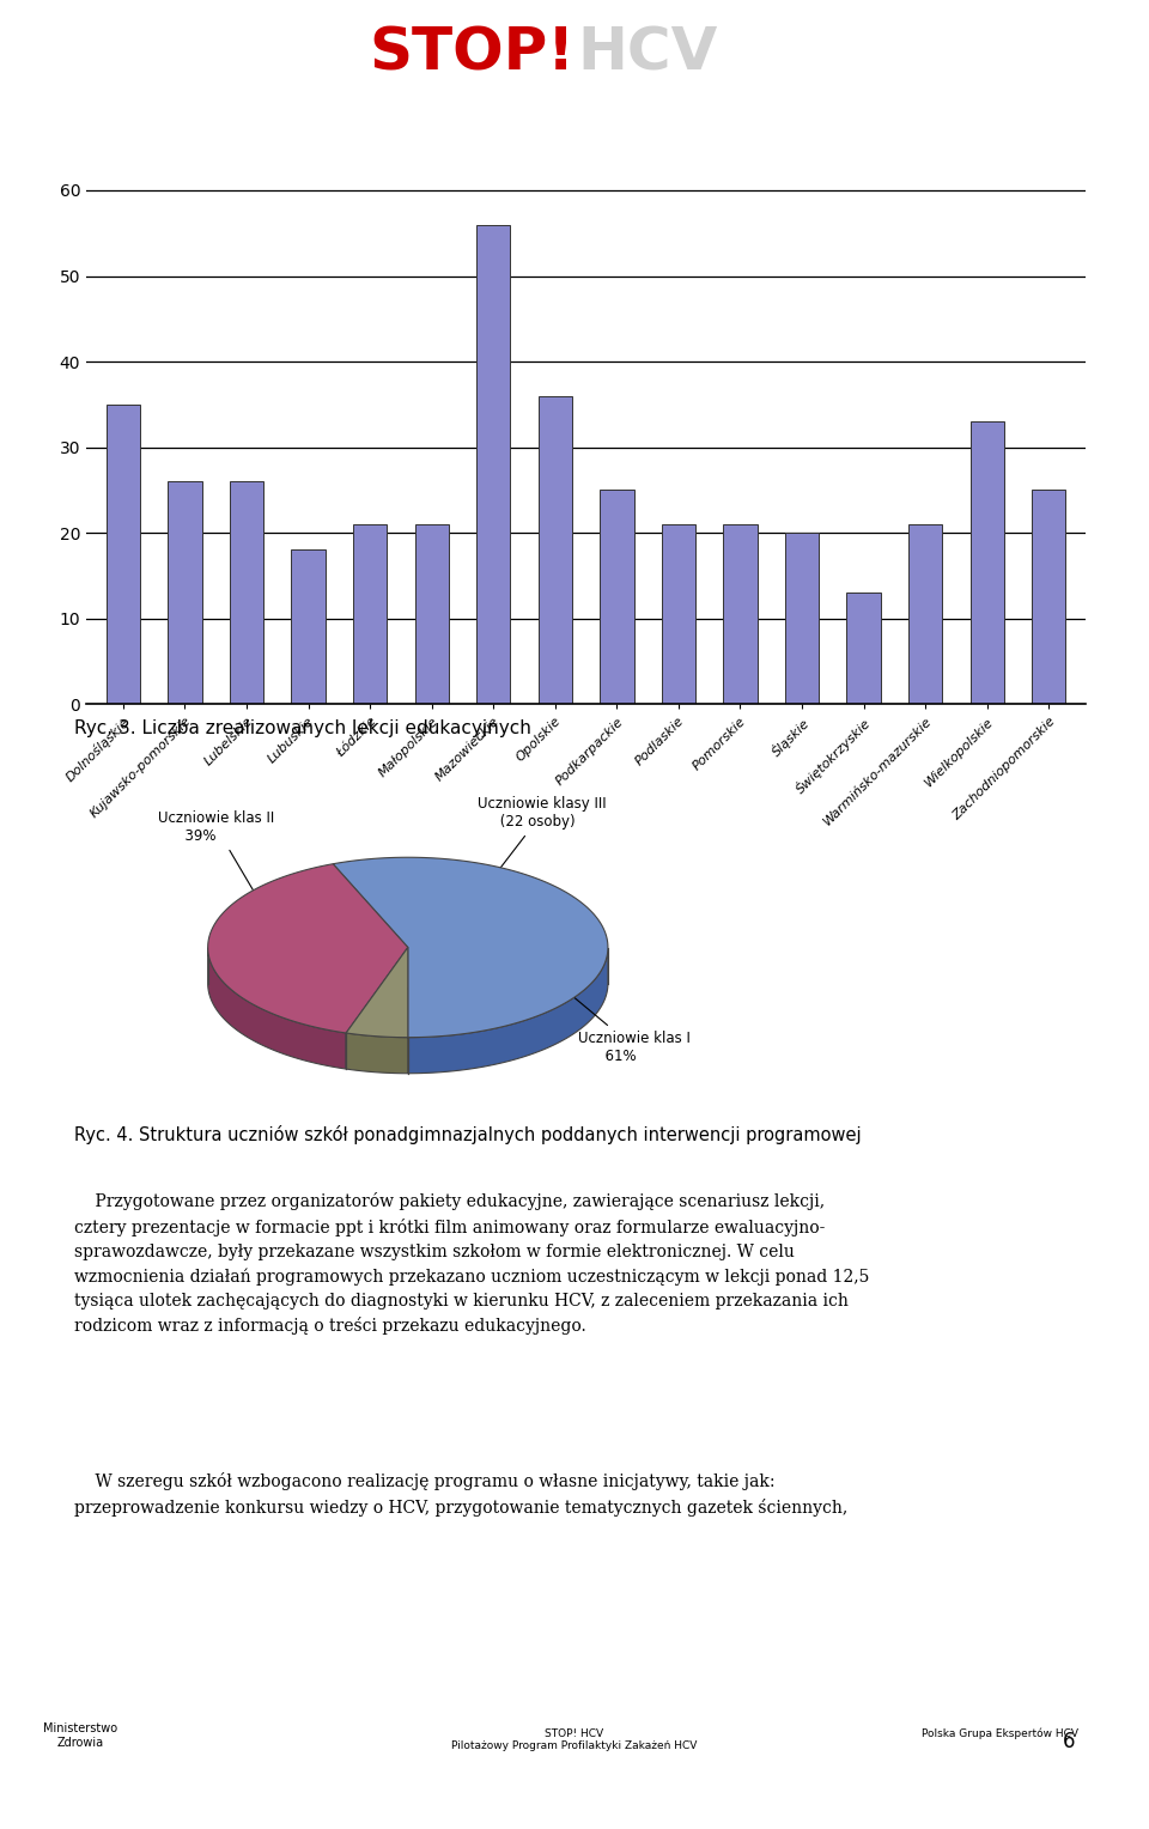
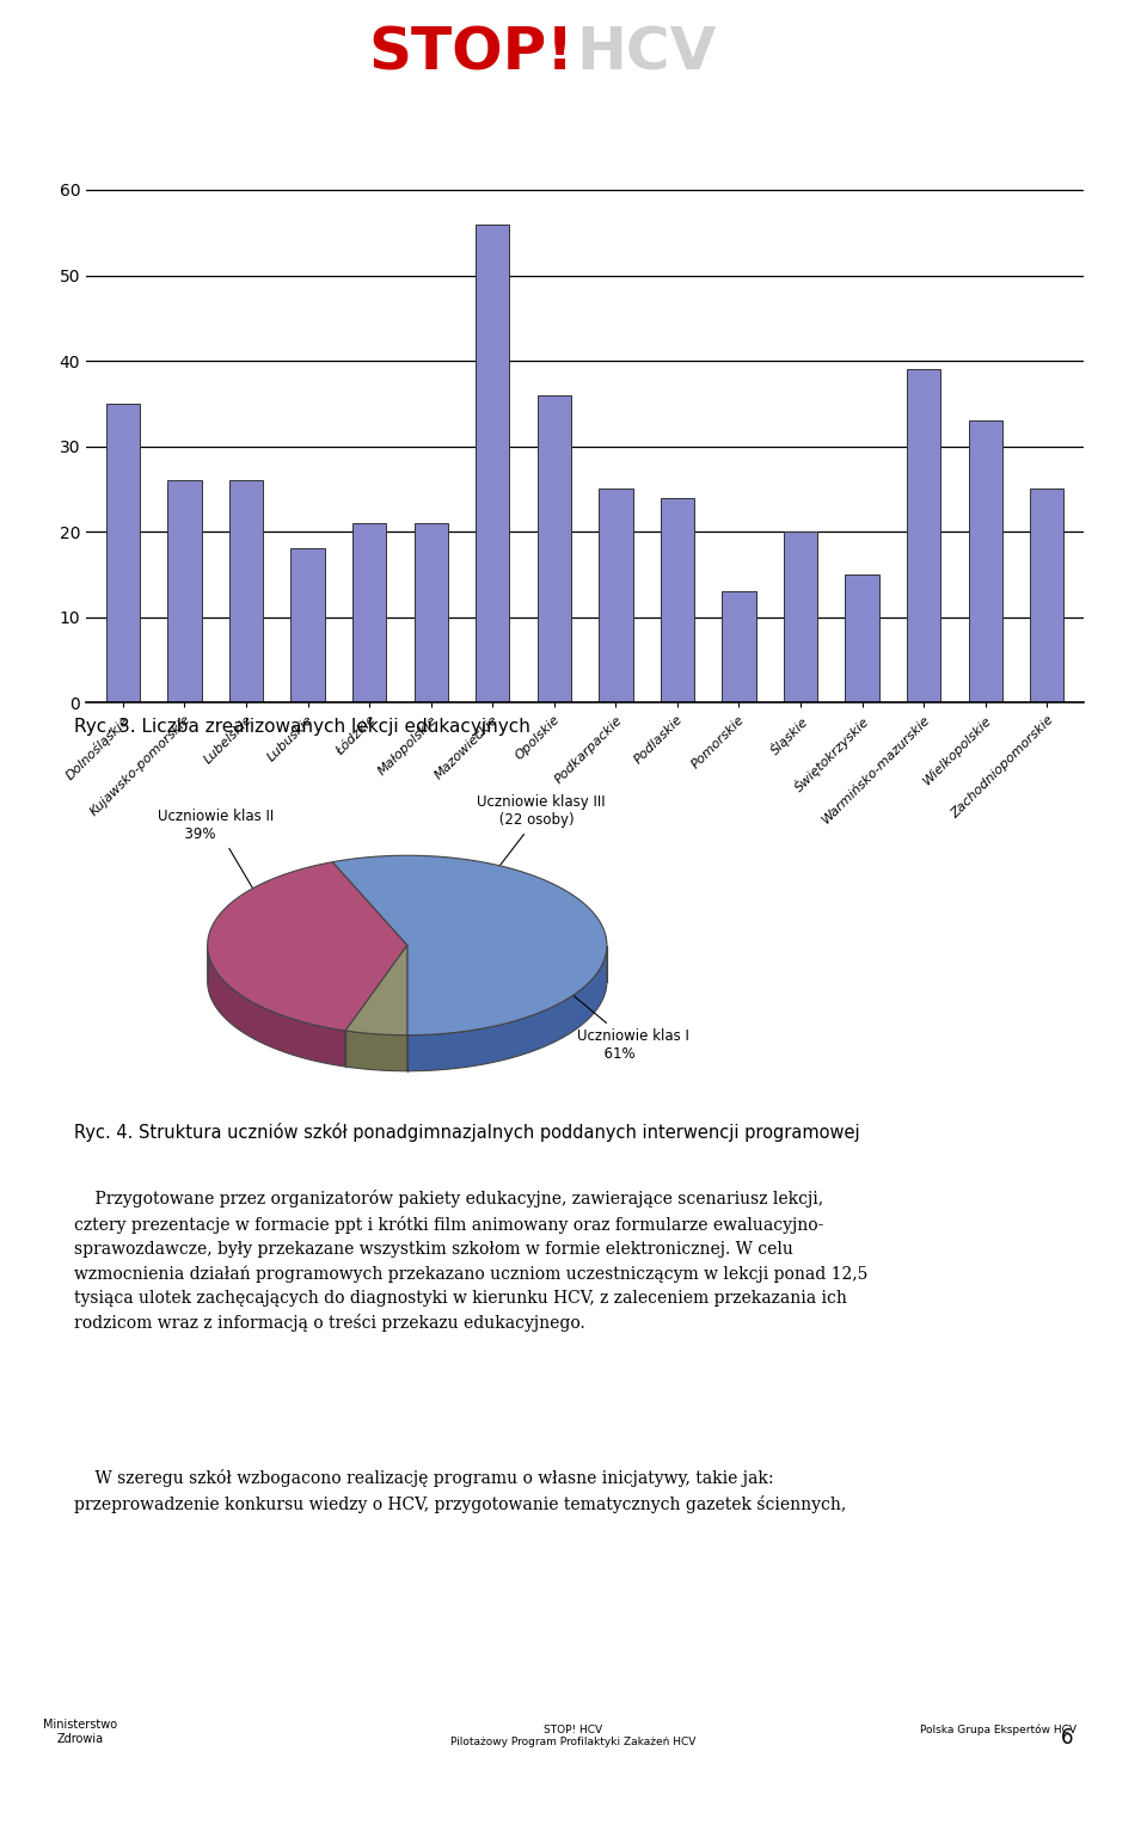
Podlaskie: 21 -> 24
Pomorskie: 21 -> 13
Świętokrzyskie: 13 -> 15
Warmińsko-mazurskie: 21 -> 39
